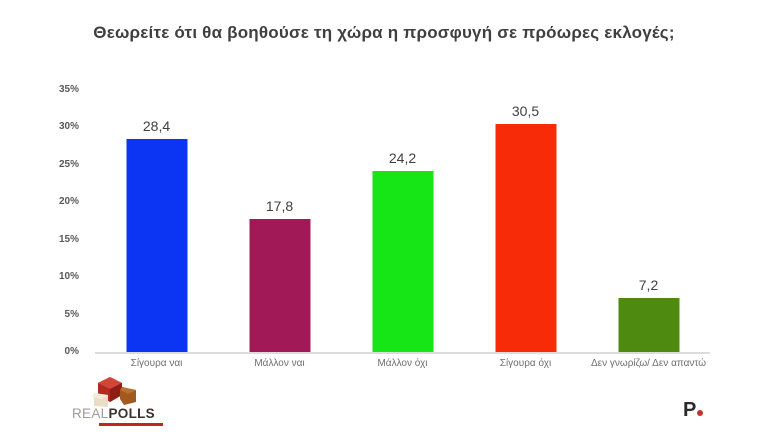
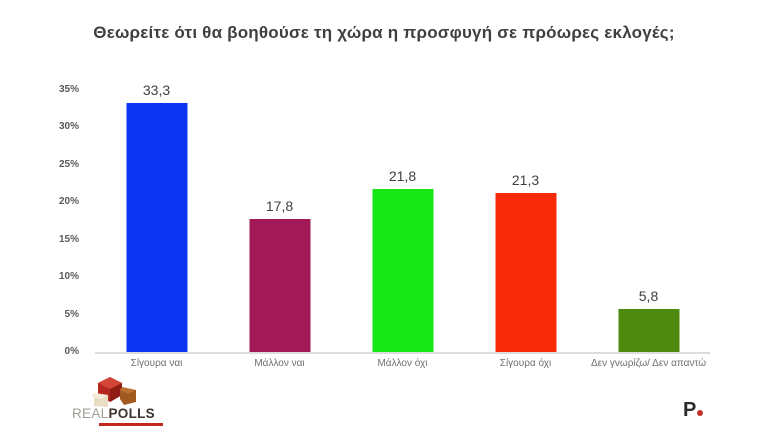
Σίγουρα ναι: 28,4 -> 33,3
Μάλλον όχι: 24,2 -> 21,8
Σίγουρα όχι: 30,5 -> 21,3
Δεν γνωρίζω/ Δεν απαντώ: 7,2 -> 5,8
